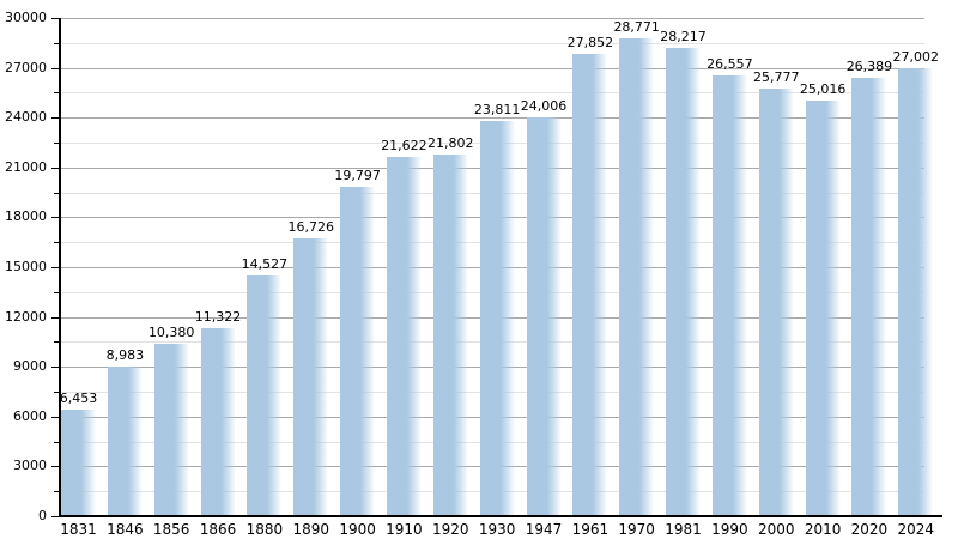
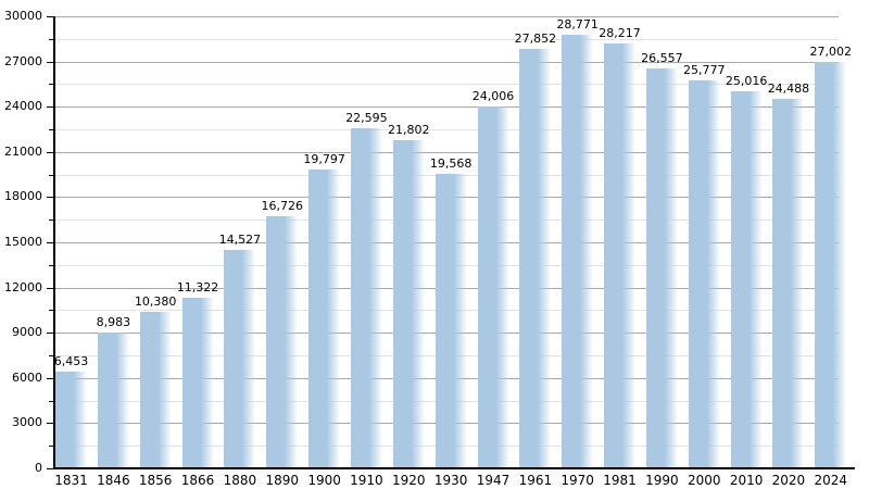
1910: 21,622 -> 22,595
1930: 23,811 -> 19,568
2020: 26,389 -> 24,488
